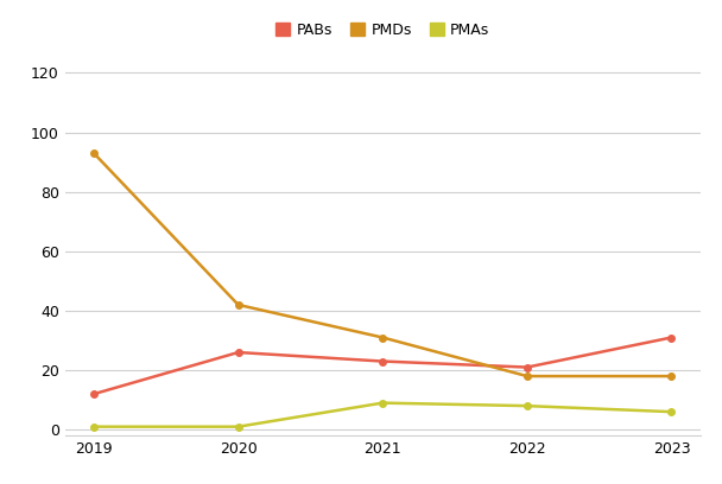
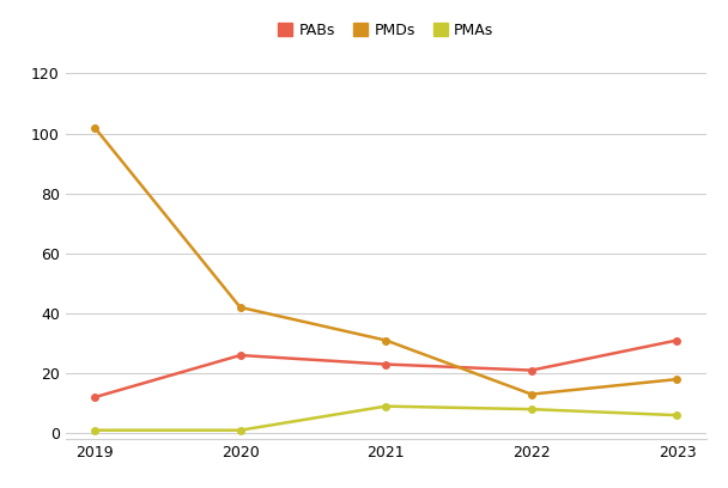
PMDs/2019: 93 -> 102
PMDs/2022: 18 -> 13
